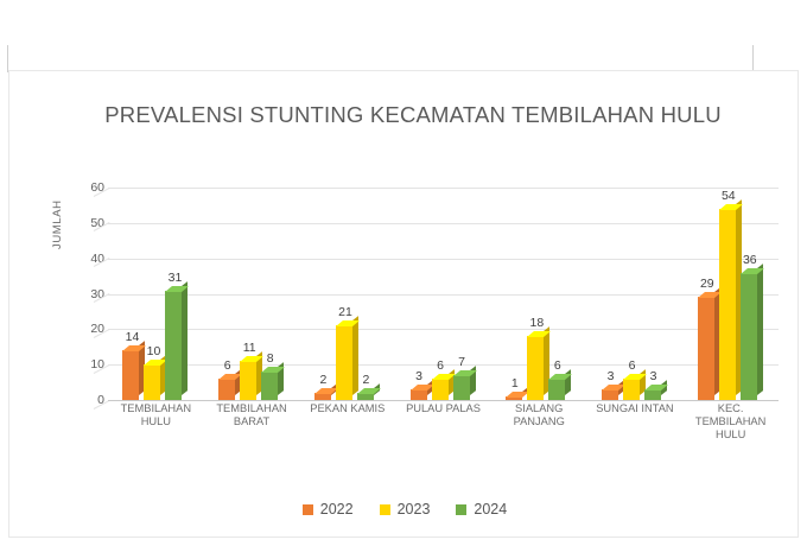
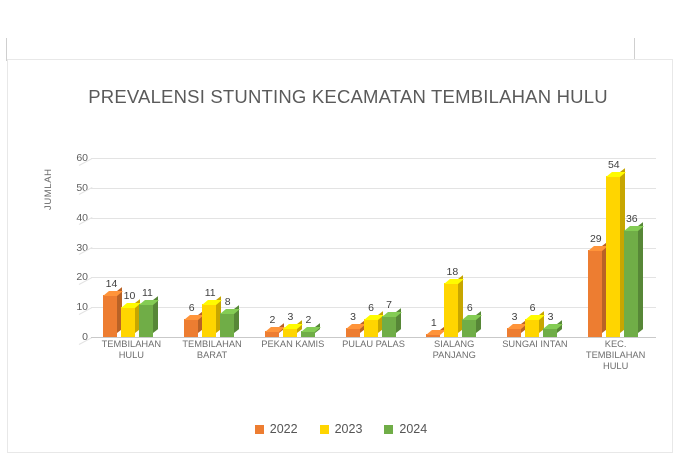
2024/TEMBILAHAN HULU: 31 -> 11
2023/PEKAN KAMIS: 21 -> 3
